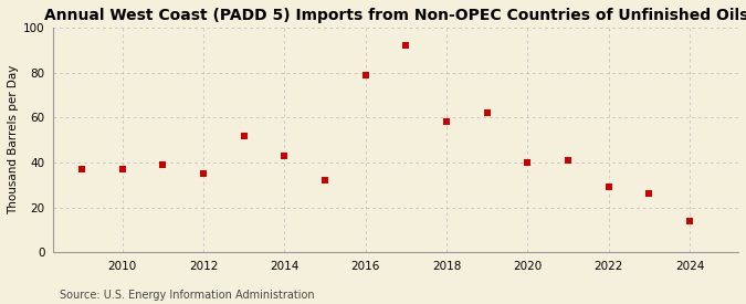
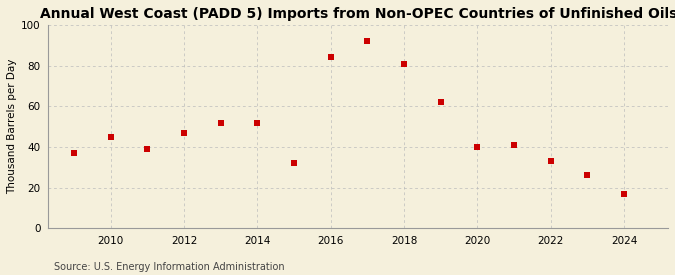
2010: 37 -> 45
2012: 35 -> 47
2014: 43 -> 52
2016: 79 -> 84
2018: 58 -> 81
2022: 29 -> 33
2024: 14 -> 17
